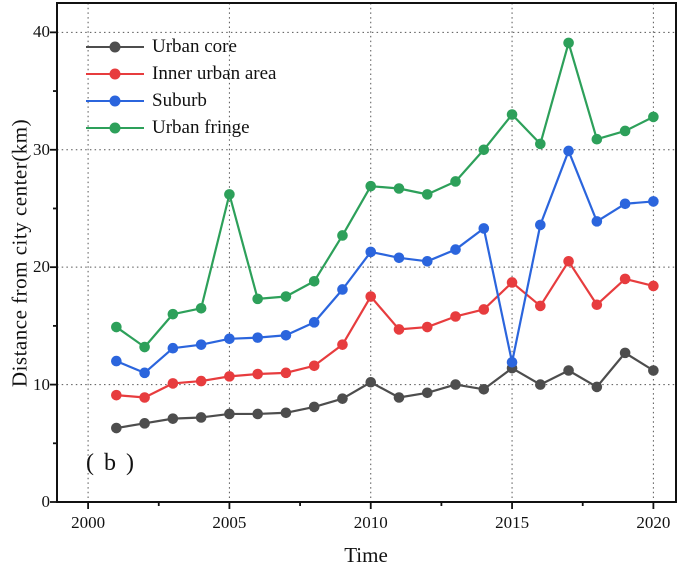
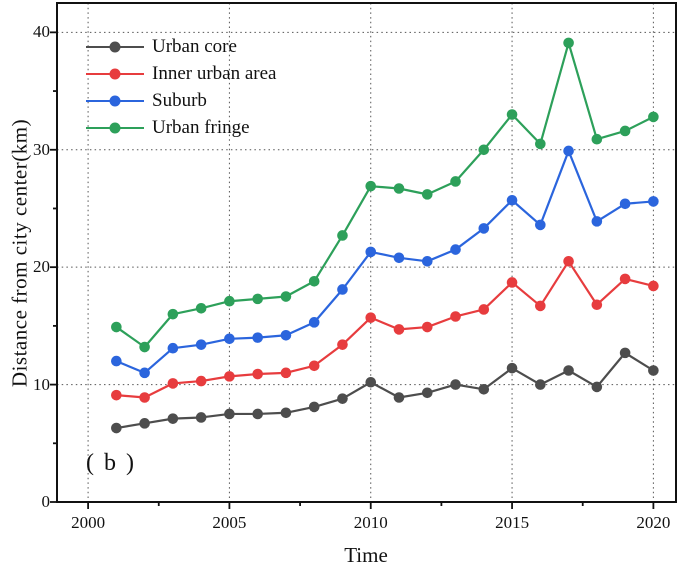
Urban fringe/2005: 26.2 -> 17.1
Inner urban area/2010: 17.5 -> 15.7
Suburb/2015: 11.9 -> 25.7
